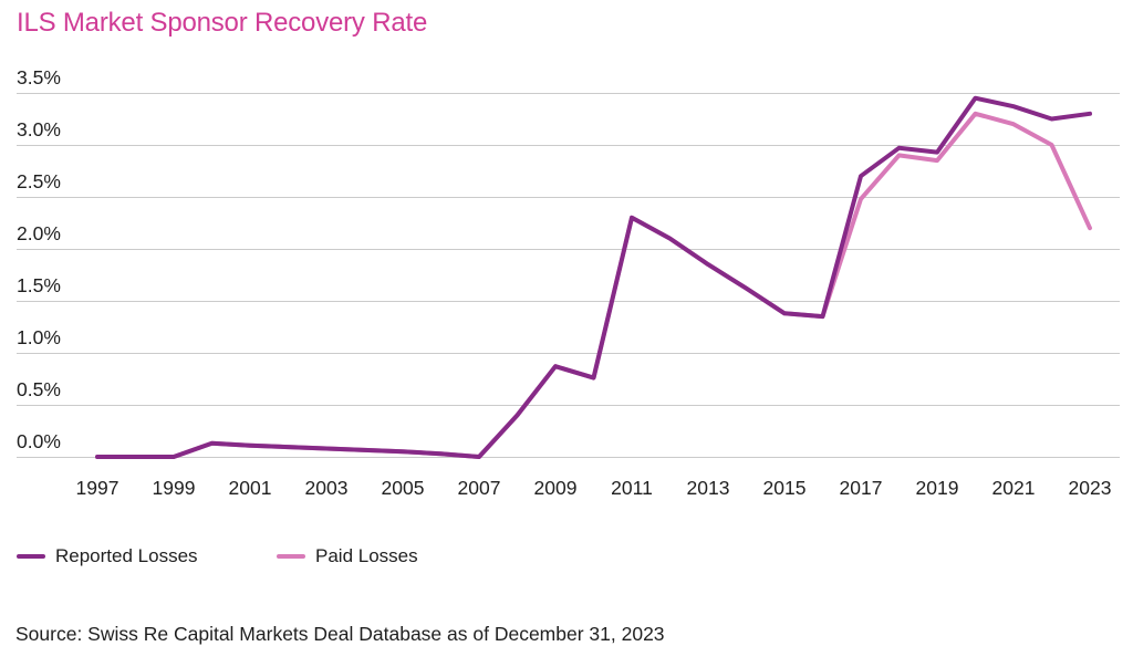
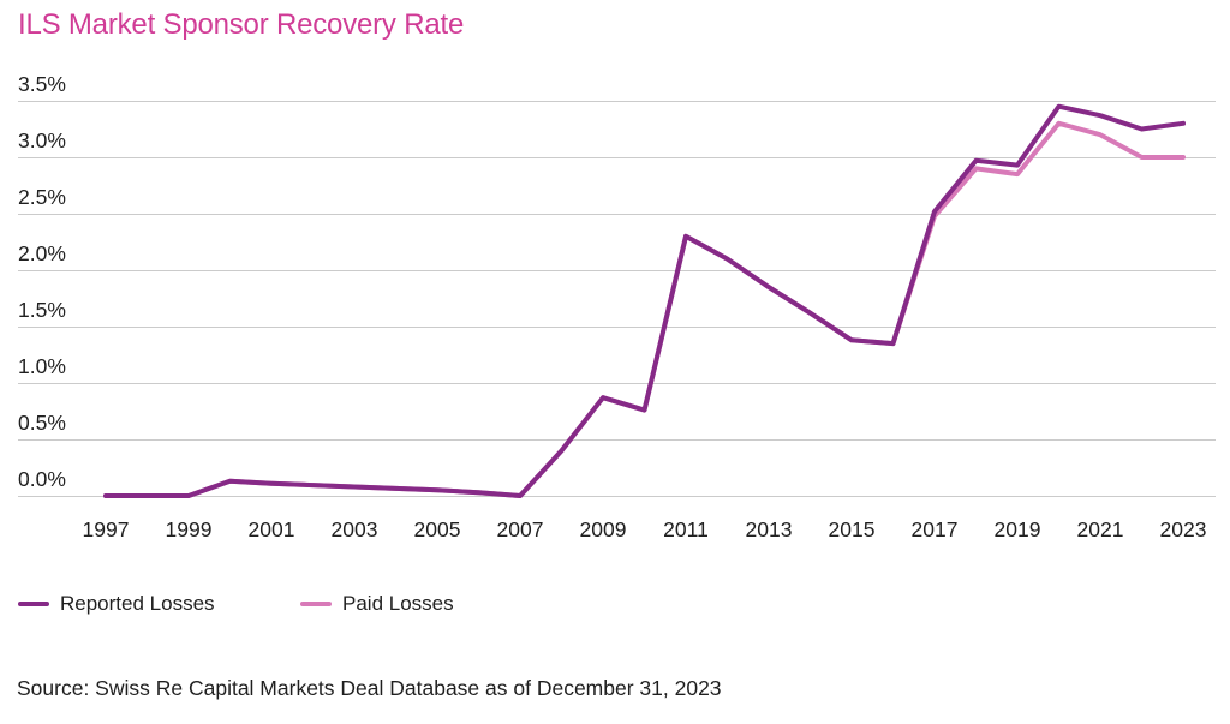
Reported Losses/2017: 2.7% -> 2.5%
Paid Losses/2023: 2.2% -> 3.0%
